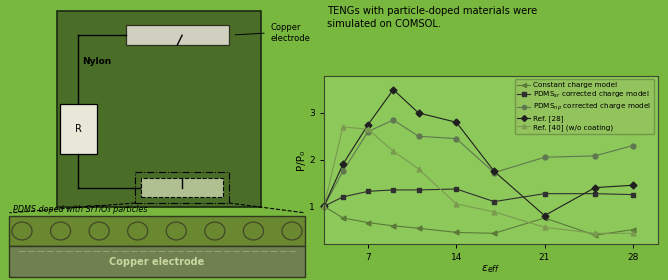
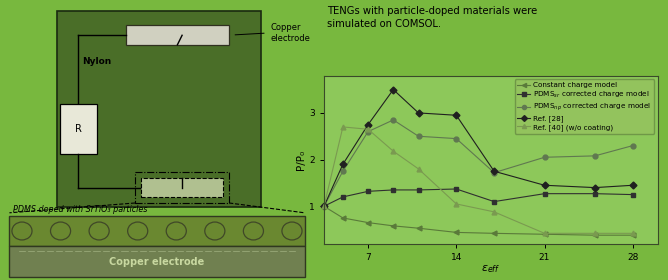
Ref. [28]/14: 2.80 -> 2.95
Constant charge model/21: 0.75 -> 0.40
Ref. [28]/21: 0.80 -> 1.45
Ref. [40] (w/o coating)/21: 0.55 -> 0.42
Constant charge model/28: 0.50 -> 0.38
